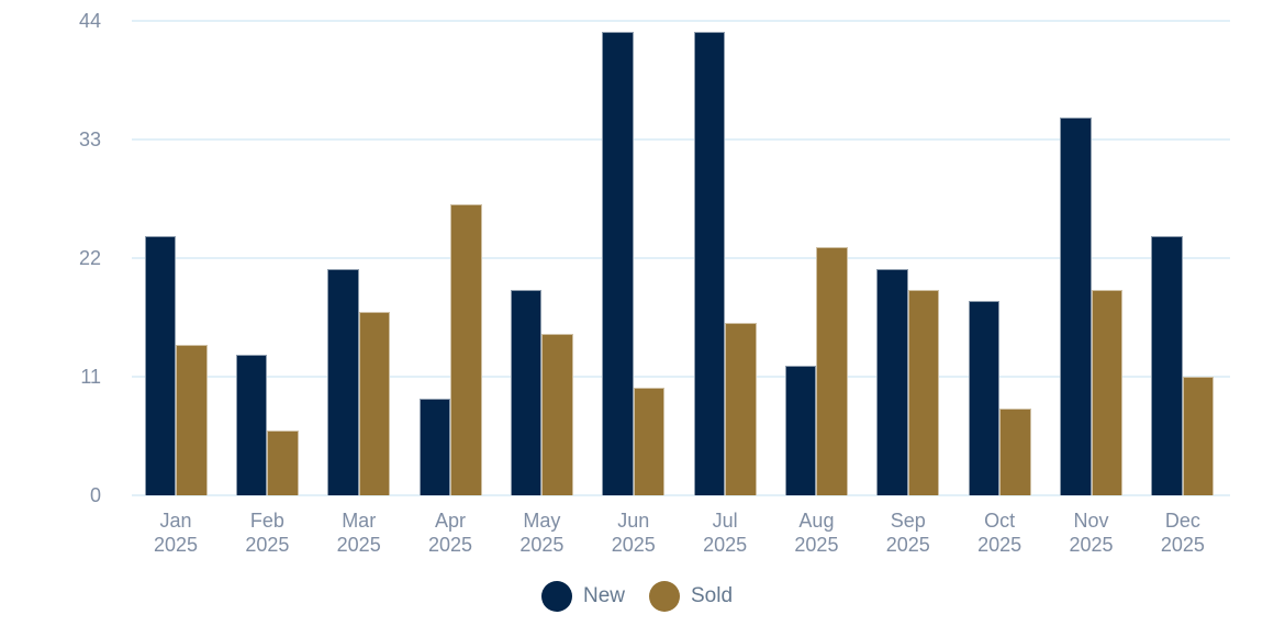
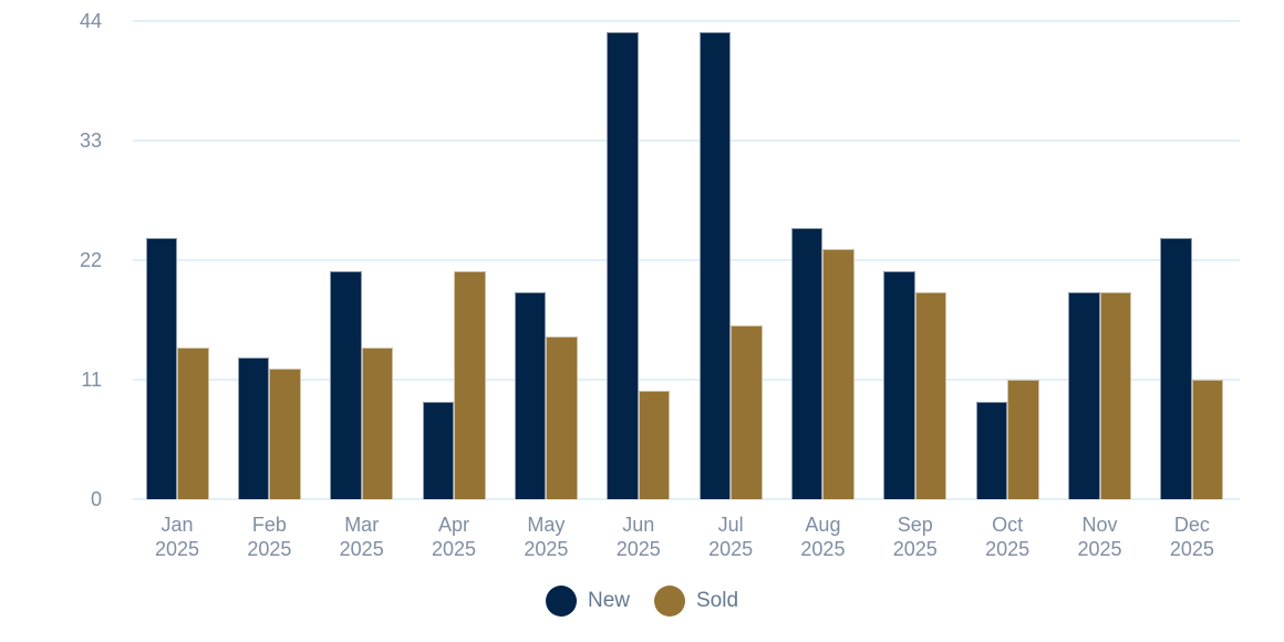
Sold/Feb 2025: 6 -> 12
Sold/Mar 2025: 17 -> 14
Sold/Apr 2025: 27 -> 21
New/Aug 2025: 12 -> 25
New/Oct 2025: 18 -> 9
Sold/Oct 2025: 8 -> 11
New/Nov 2025: 35 -> 19
